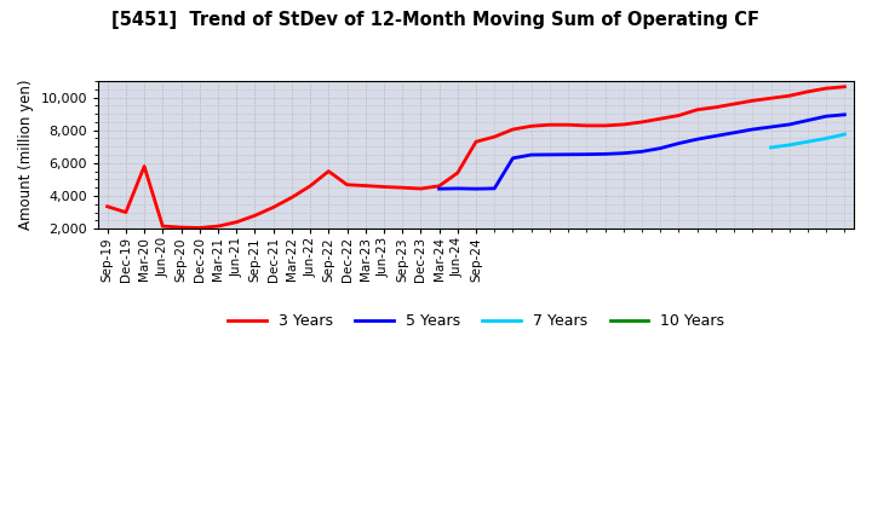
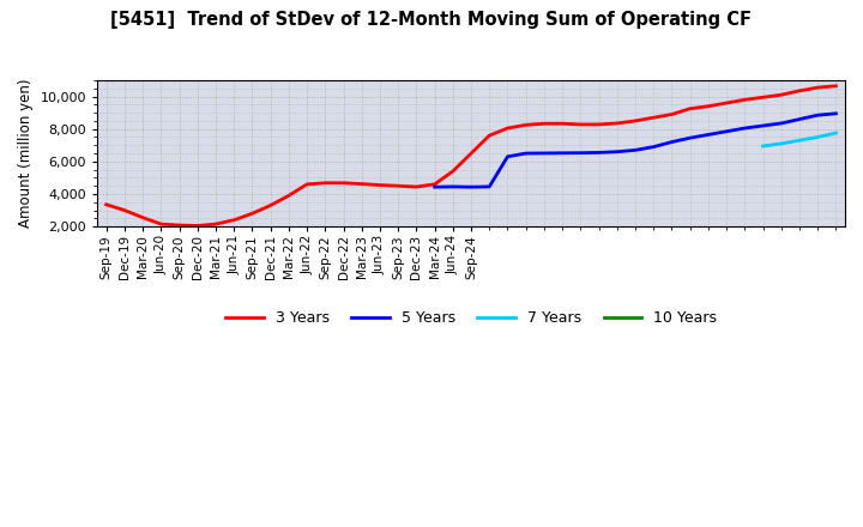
3 Years/Mar-20: 5,800 -> 2,600
3 Years/Sep-22: 5,500 -> 4,700
3 Years/Sep-24: 7,300 -> 6,500
